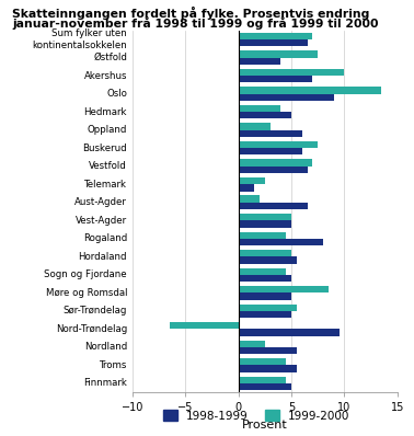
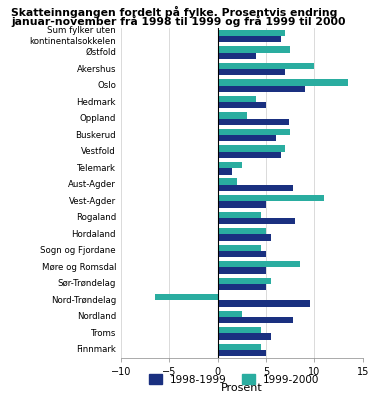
1998-1999/Oppland: 6.0 -> 7.4
1998-1999/Aust-Agder: 6.5 -> 7.8
1999-2000/Vest-Agder: 5.0 -> 11.0
1998-1999/Nordland: 5.5 -> 7.8
